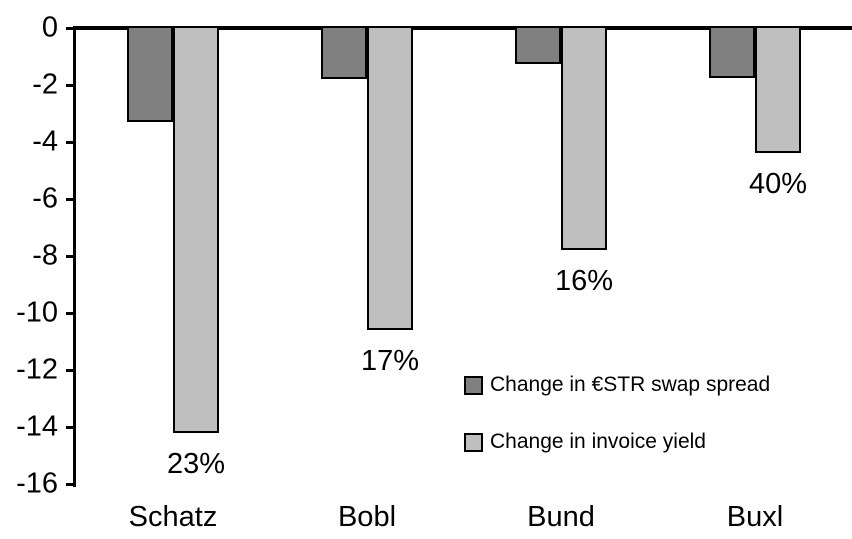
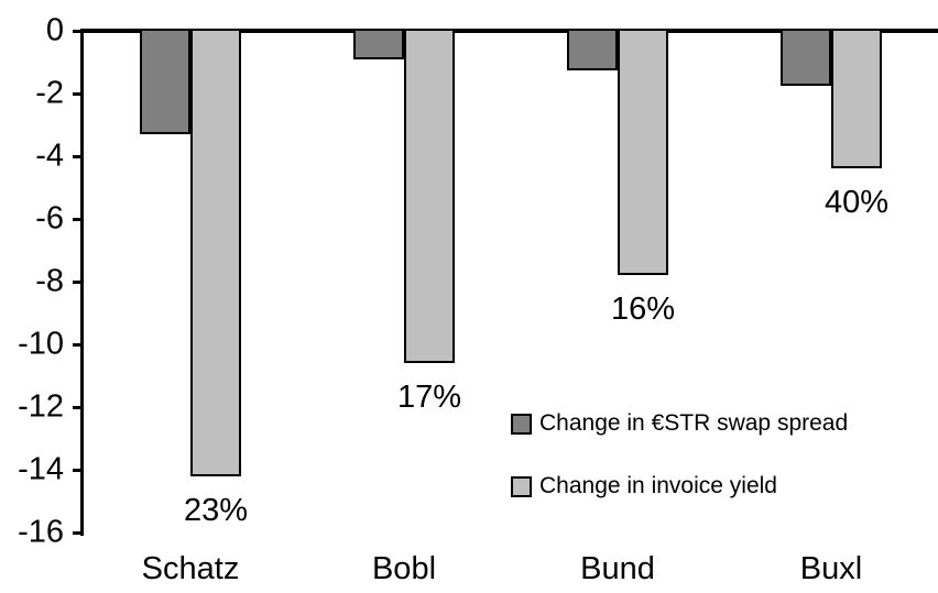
Change in €STR swap spread/Bobl: -1.8 -> -0.9
